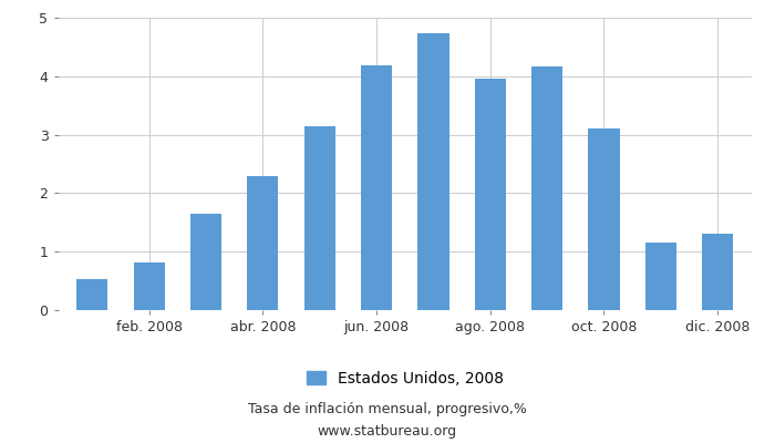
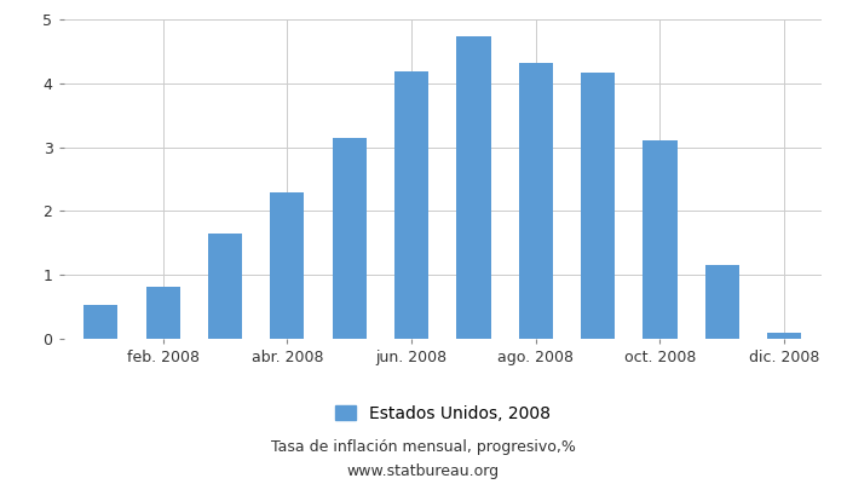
ago. 2008: 3.96 -> 4.31
dic. 2008: 1.30 -> 0.10
